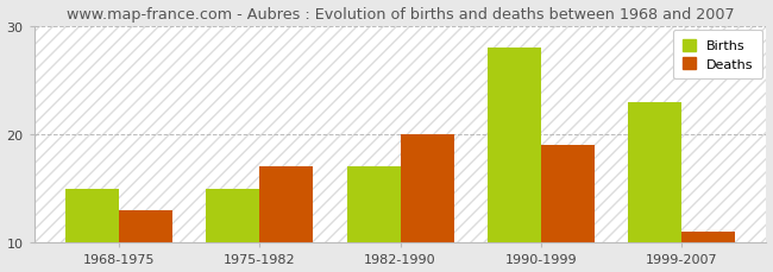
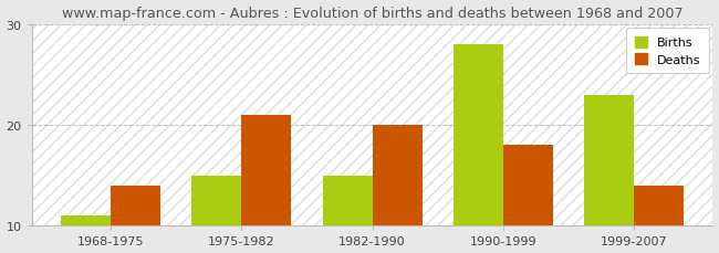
Births/1968-1975: 15 -> 11
Deaths/1968-1975: 13 -> 14
Deaths/1975-1982: 17 -> 21
Births/1982-1990: 17 -> 15
Deaths/1990-1999: 19 -> 18
Deaths/1999-2007: 11 -> 14
